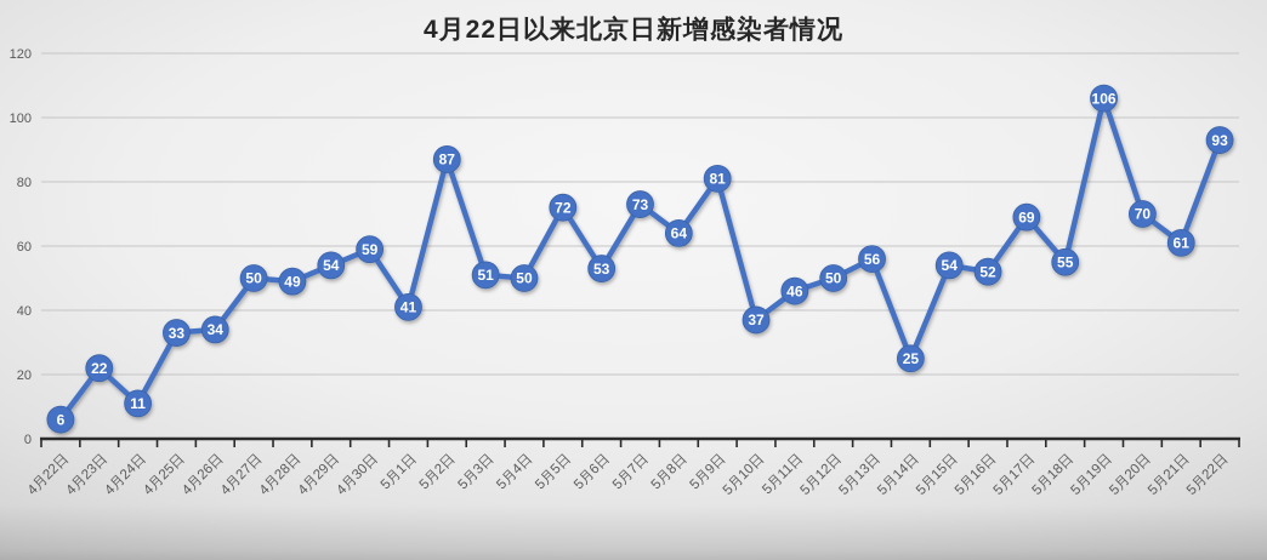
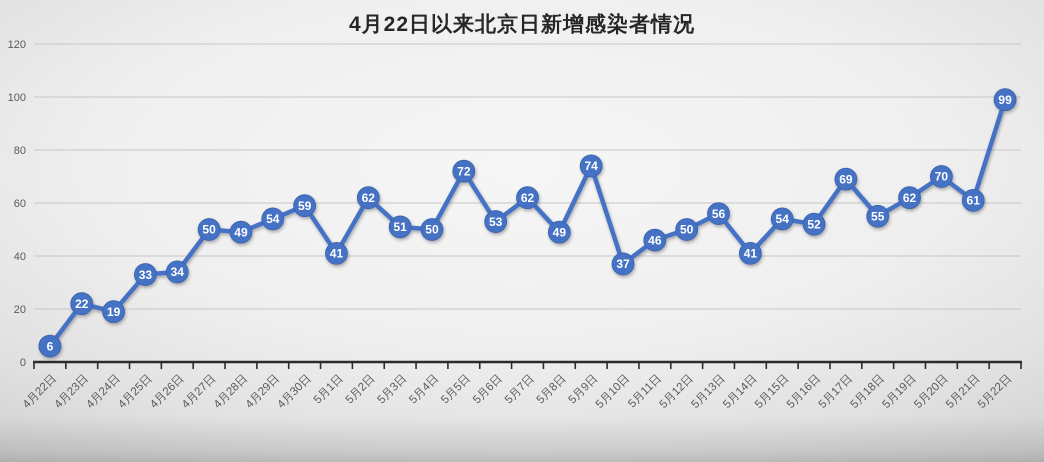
4月24日: 11 -> 19
5月2日: 87 -> 62
5月7日: 73 -> 62
5月8日: 64 -> 49
5月9日: 81 -> 74
5月14日: 25 -> 41
5月19日: 106 -> 62
5月22日: 93 -> 99
